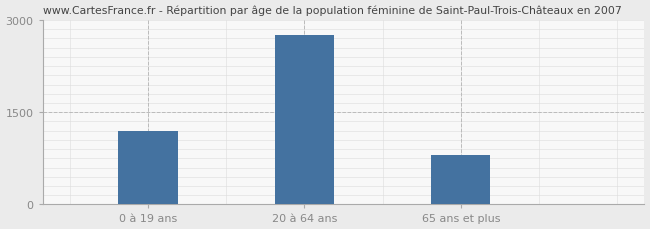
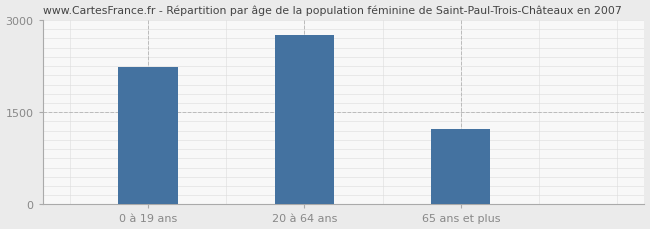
0 à 19 ans: 1200 -> 2240
65 ans et plus: 800 -> 1220
